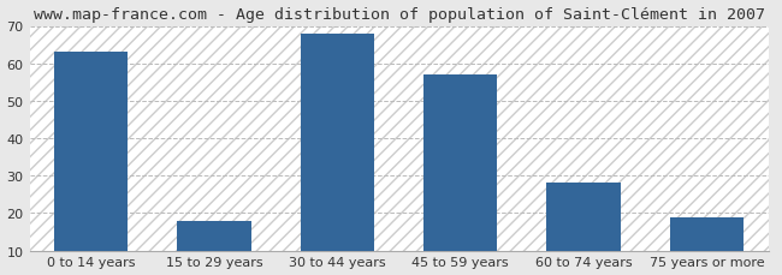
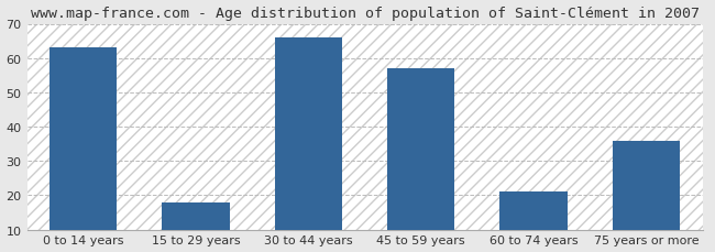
30 to 44 years: 68 -> 66
60 to 74 years: 28 -> 21
75 years or more: 19 -> 36
